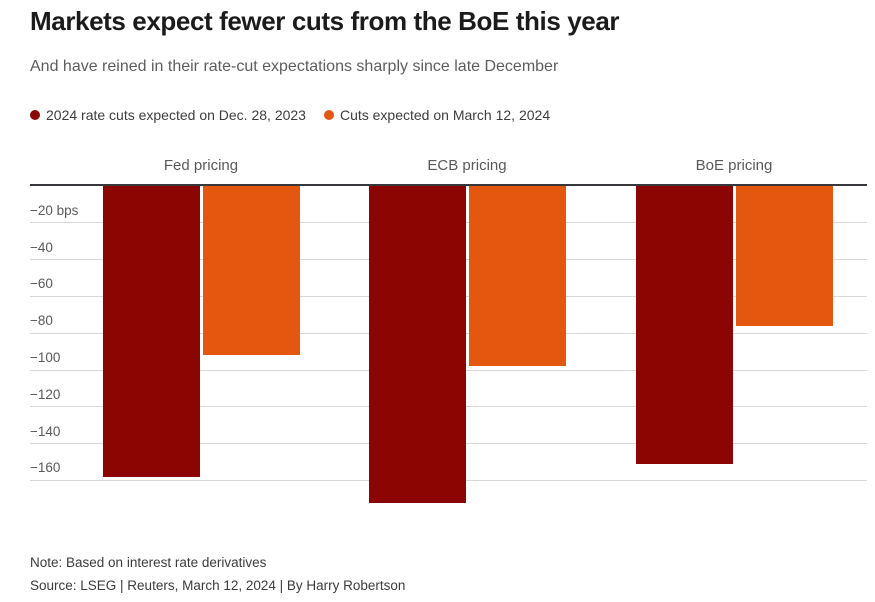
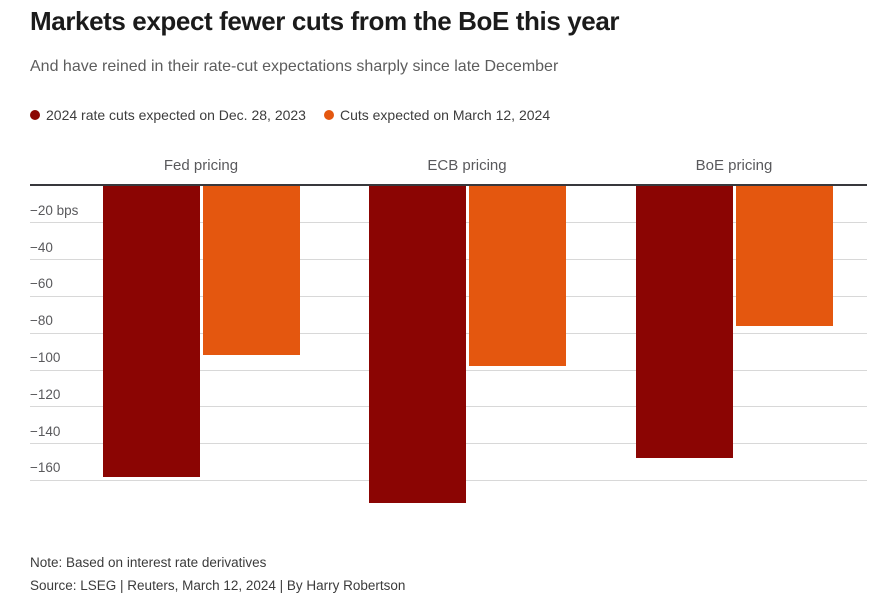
2024 rate cuts expected on Dec. 28, 2023/BoE pricing: -151 -> -148
